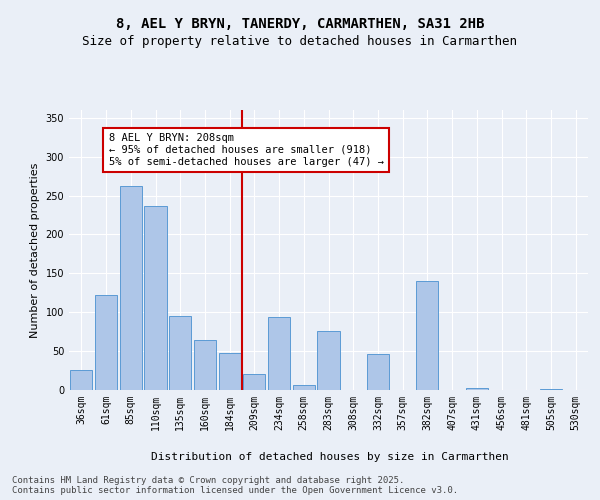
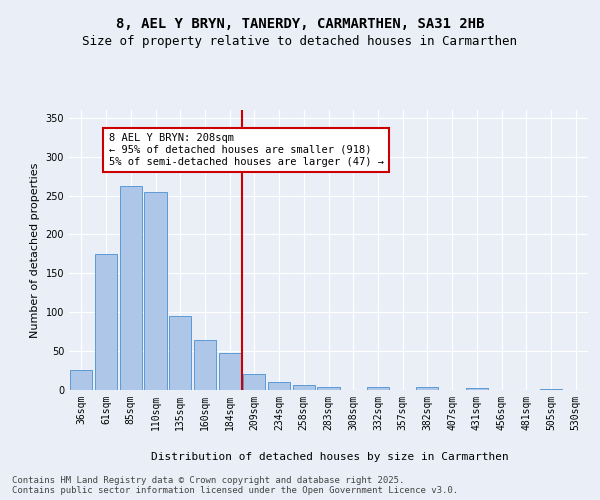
61sqm: 122 -> 175
110sqm: 236 -> 255
234sqm: 94 -> 10
283sqm: 76 -> 4
332sqm: 46 -> 4
382sqm: 140 -> 4
